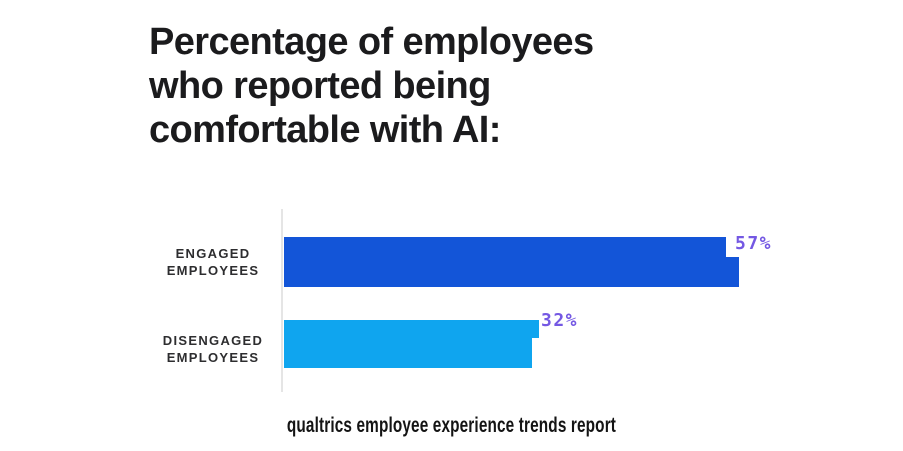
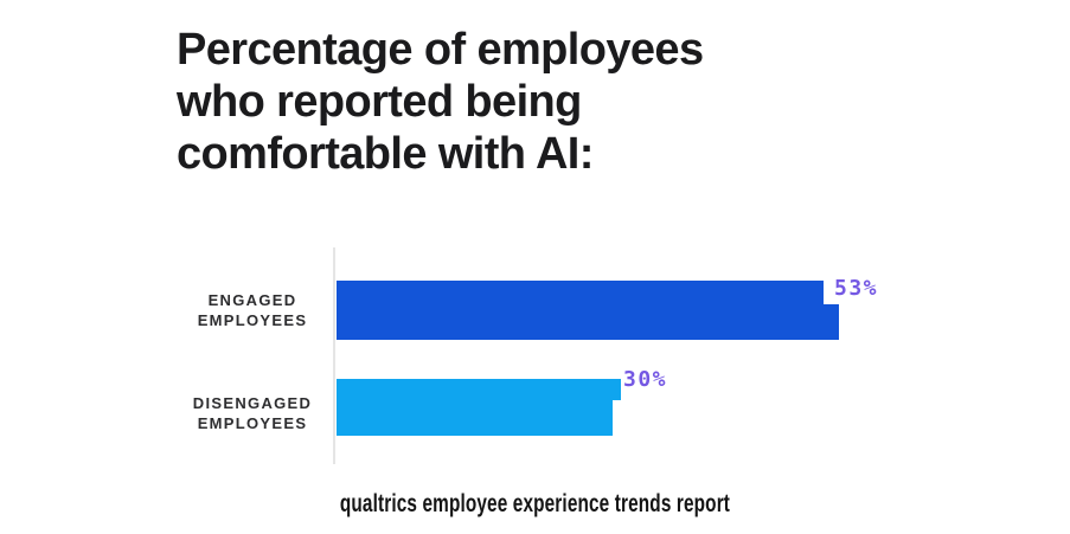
ENGAGED EMPLOYEES: 57% -> 53%
DISENGAGED EMPLOYEES: 32% -> 30%
